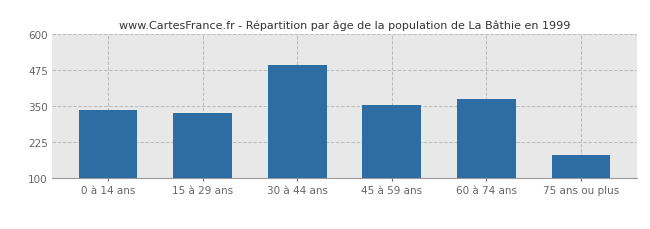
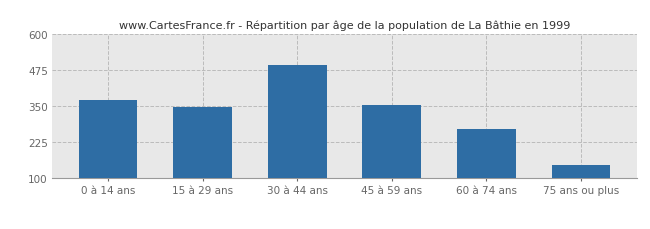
0 à 14 ans: 335 -> 370
15 à 29 ans: 325 -> 345
60 à 74 ans: 375 -> 270
75 ans ou plus: 180 -> 145
